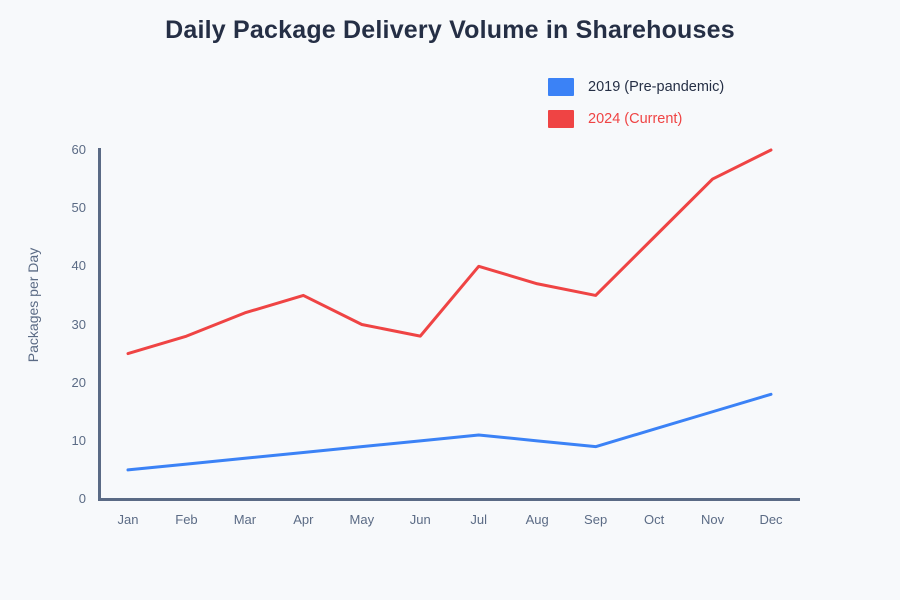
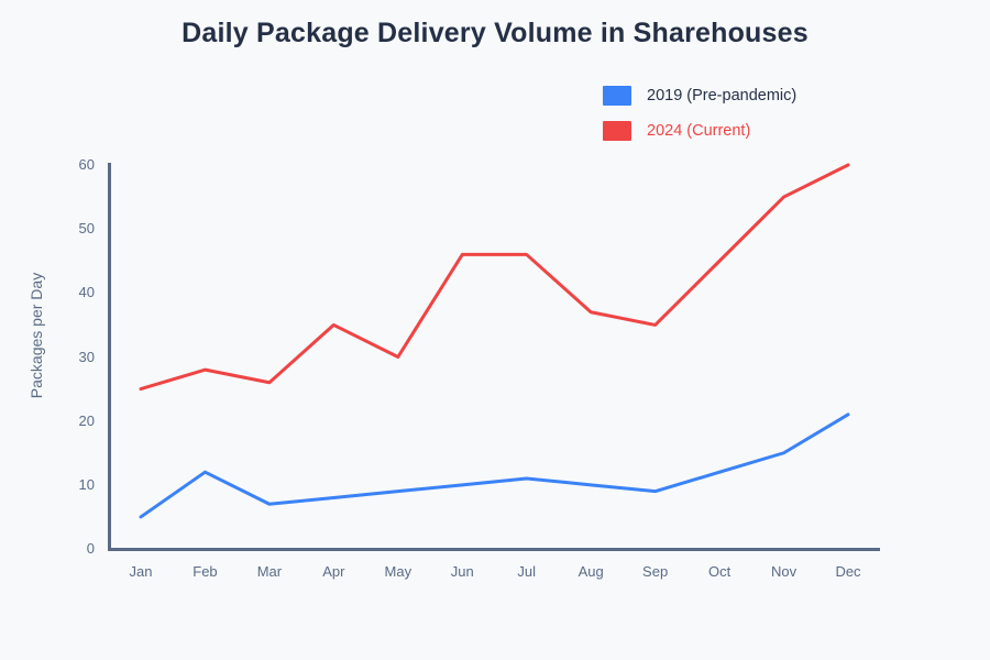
2019 (Pre-pandemic)/Feb: 6 -> 12
2024 (Current)/Mar: 32 -> 26
2024 (Current)/Jun: 28 -> 46
2024 (Current)/Jul: 40 -> 46
2019 (Pre-pandemic)/Dec: 18 -> 21
